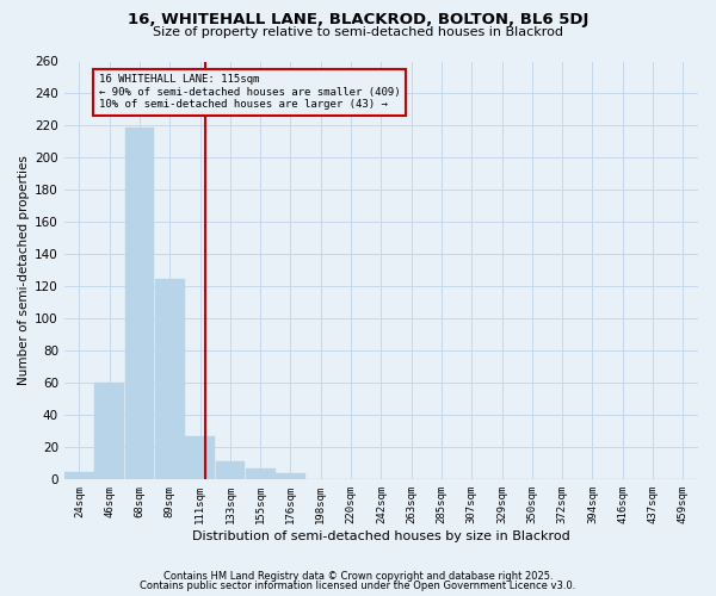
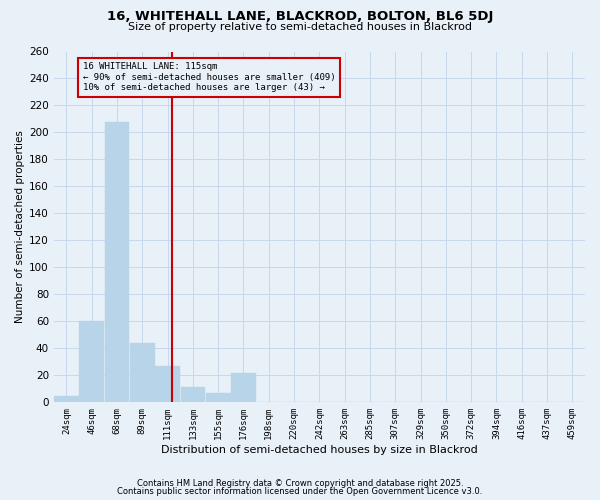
68sqm: 219 -> 208
89sqm: 125 -> 44
176sqm: 4 -> 22
